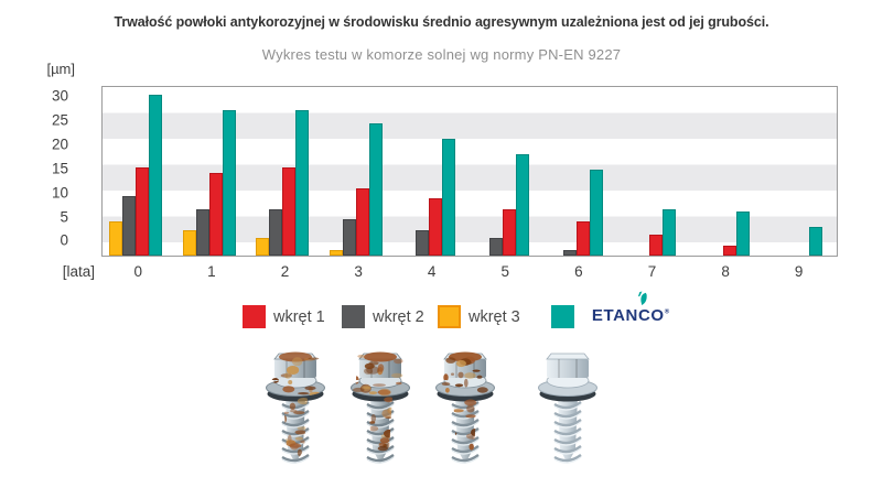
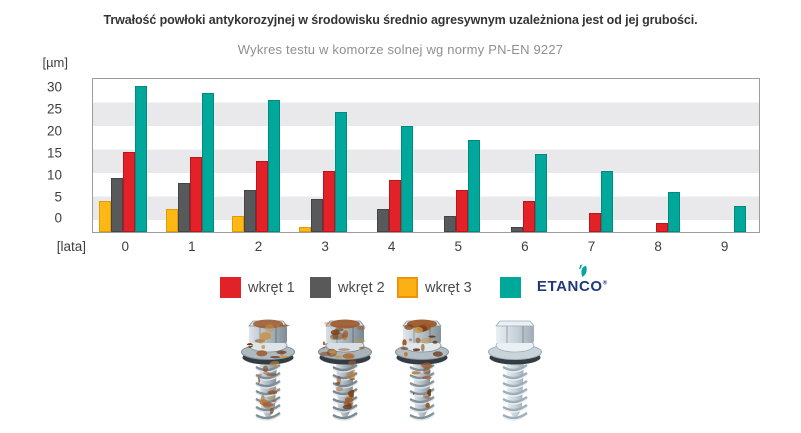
wkręt 2/1: 9 -> 10
ETANCO/1: 28 -> 30
wkręt 1/2: 17 -> 15
ETANCO/7: 9 -> 13
